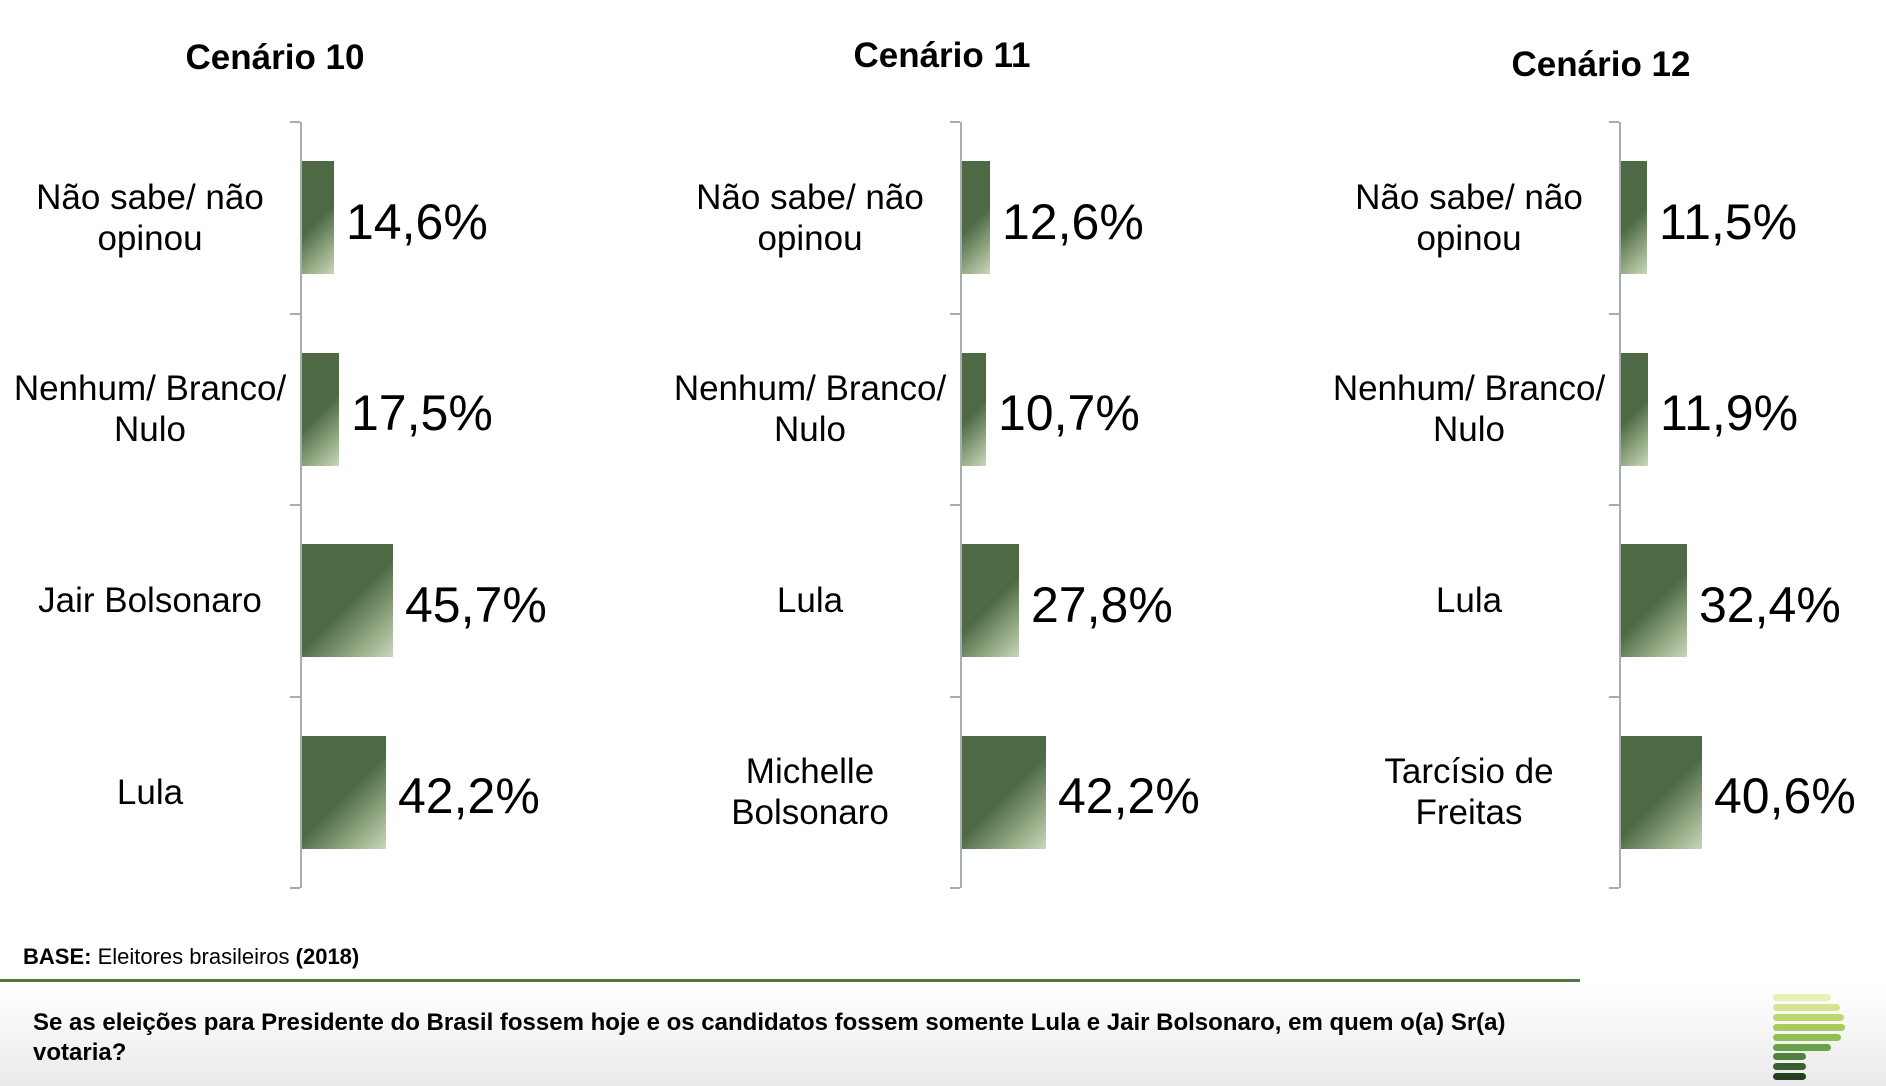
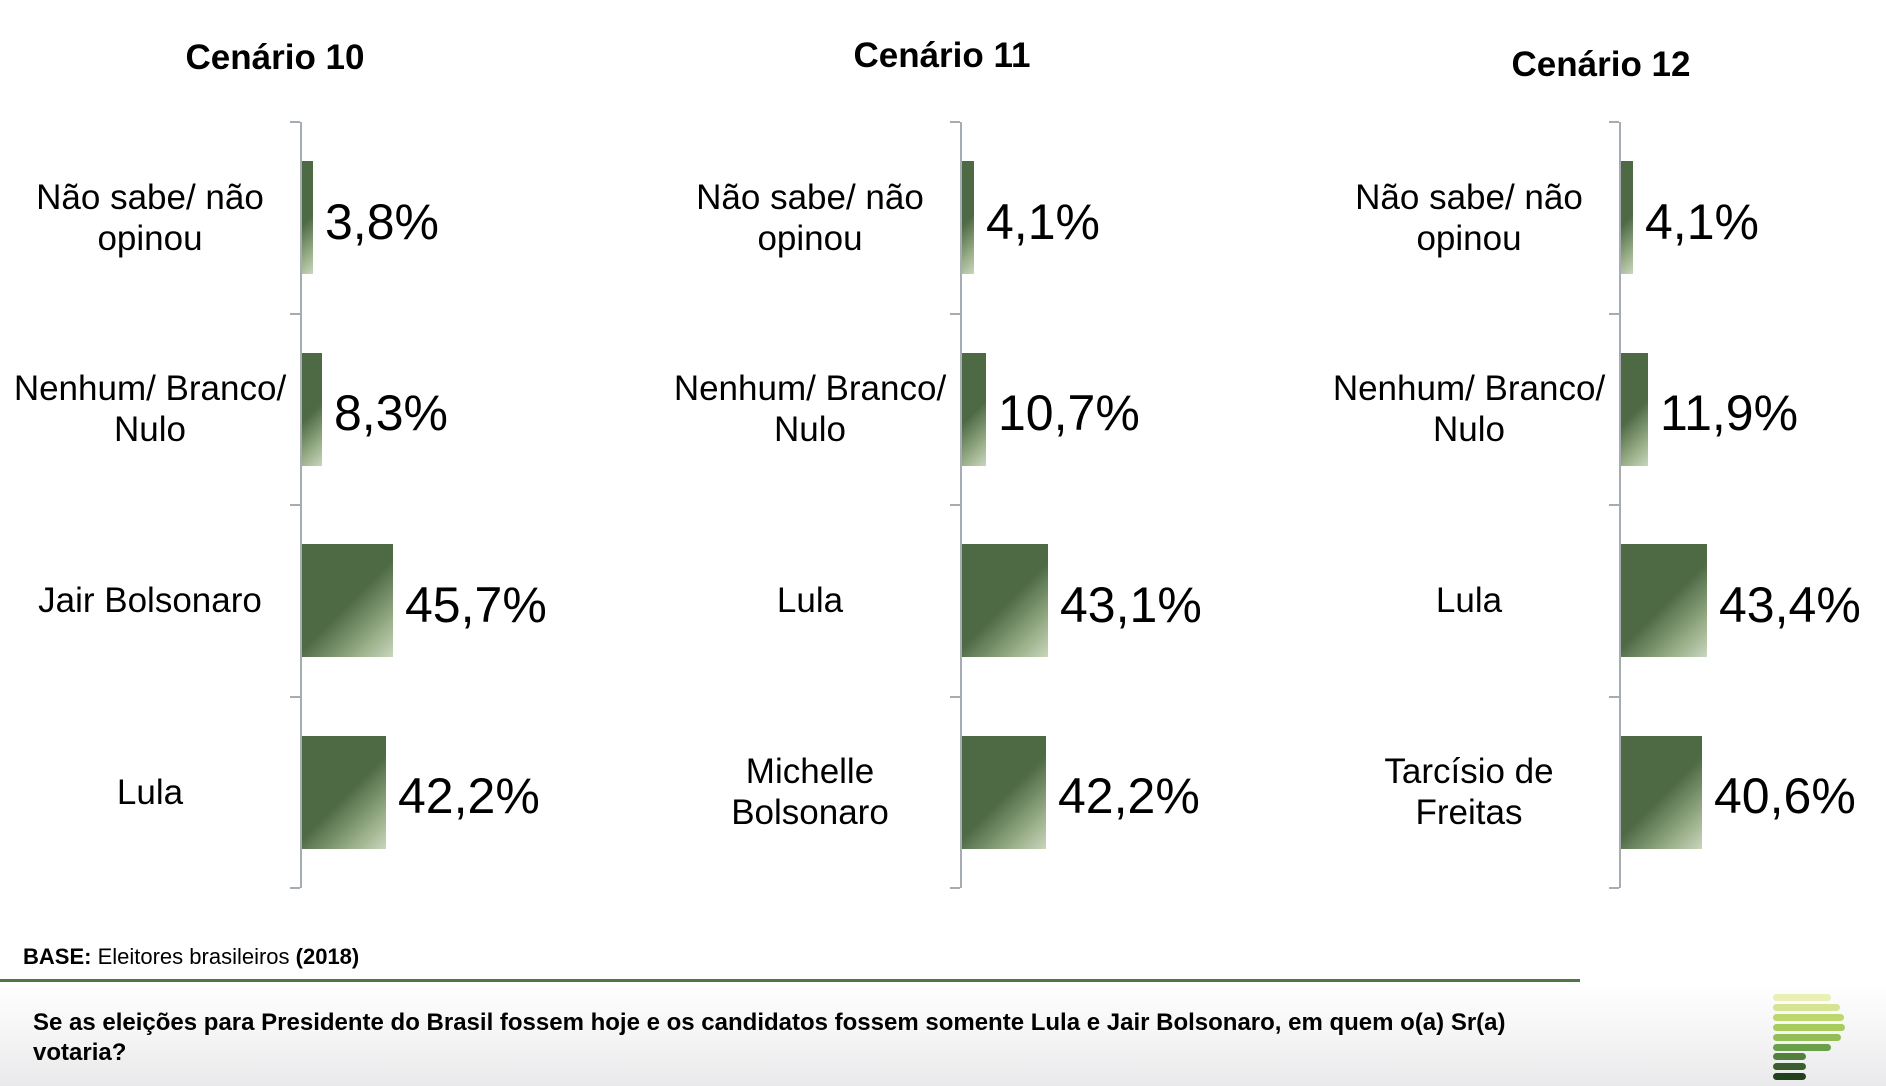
Cenário 10/Não sabe/ não opinou: 14,6% -> 3,8%
Cenário 10/Nenhum/ Branco/ Nulo: 17,5% -> 8,3%
Cenário 11/Não sabe/ não opinou: 12,6% -> 4,1%
Cenário 11/Lula: 27,8% -> 43,1%
Cenário 12/Não sabe/ não opinou: 11,5% -> 4,1%
Cenário 12/Lula: 32,4% -> 43,4%
